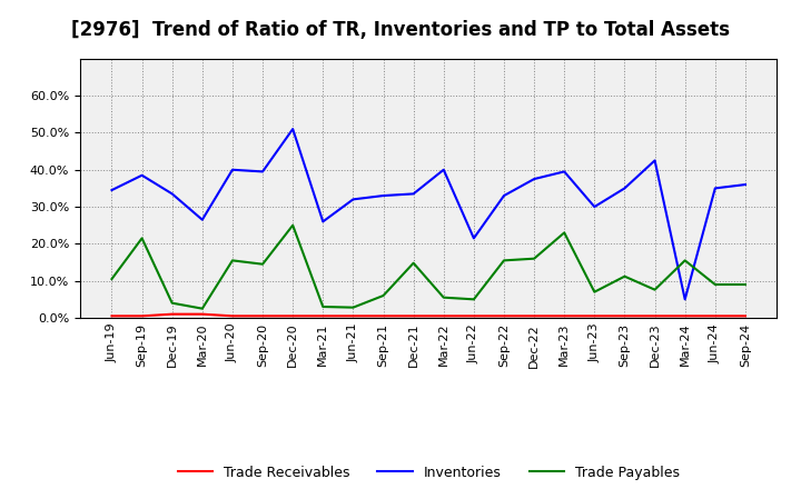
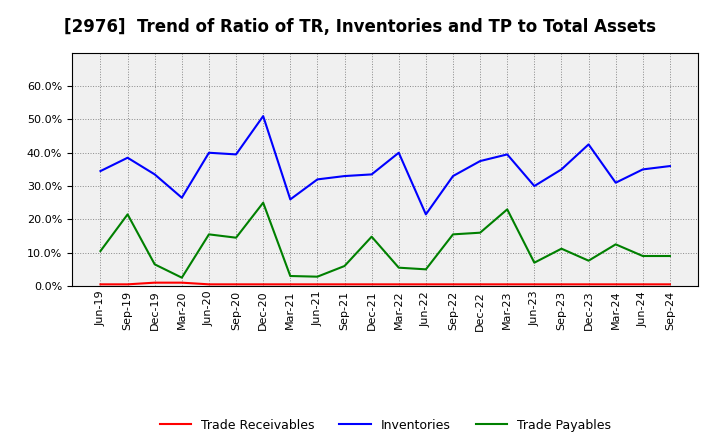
Trade Payables/Dec-19: 4.0% -> 6.5%
Inventories/Mar-24: 5.0% -> 31.0%
Trade Payables/Mar-24: 15.5% -> 12.5%
